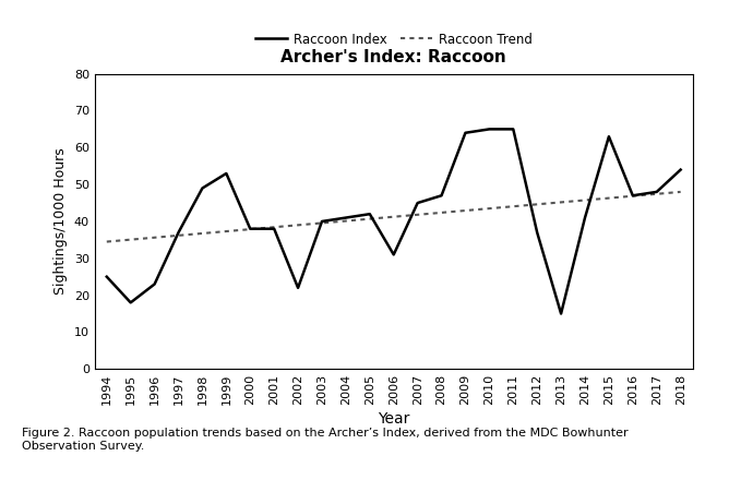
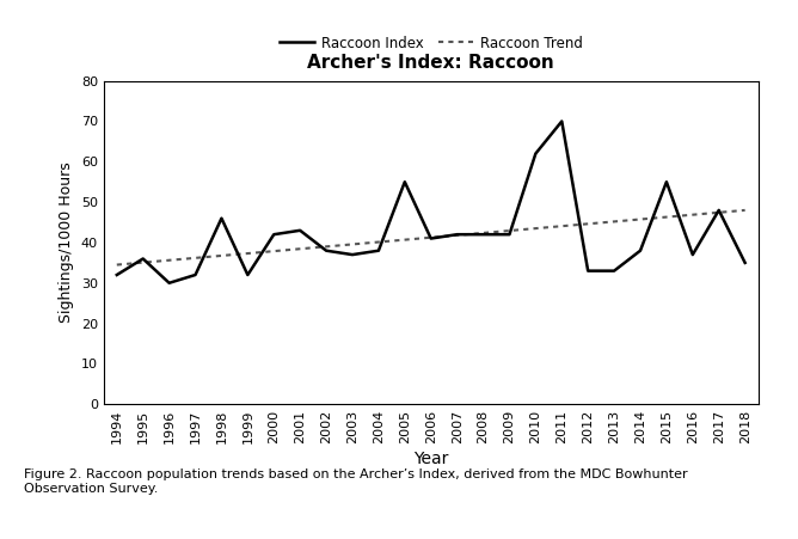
Raccoon Index/1994: 25 -> 32
Raccoon Index/1995: 18 -> 36
Raccoon Index/1996: 23 -> 30
Raccoon Index/1997: 37 -> 32
Raccoon Index/1998: 49 -> 46
Raccoon Index/1999: 53 -> 32
Raccoon Index/2000: 38 -> 42
Raccoon Index/2001: 38 -> 43
Raccoon Index/2002: 22 -> 38
Raccoon Index/2003: 40 -> 37
Raccoon Index/2004: 41 -> 38
Raccoon Index/2005: 42 -> 55
Raccoon Index/2006: 31 -> 41
Raccoon Index/2007: 45 -> 42
Raccoon Index/2008: 47 -> 42
Raccoon Index/2009: 64 -> 42
Raccoon Index/2010: 65 -> 62
Raccoon Index/2011: 65 -> 70
Raccoon Index/2012: 37 -> 33
Raccoon Index/2013: 15 -> 33
Raccoon Index/2014: 41 -> 38
Raccoon Index/2015: 63 -> 55
Raccoon Index/2016: 47 -> 37
Raccoon Index/2018: 54 -> 35
